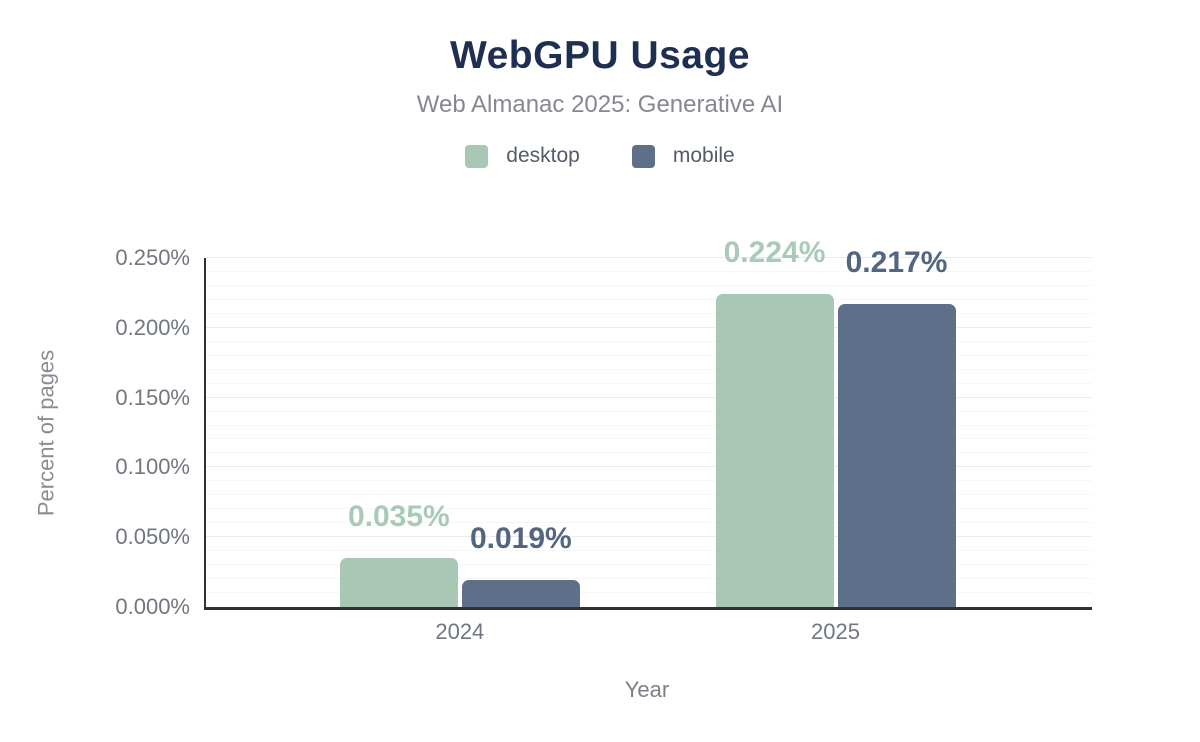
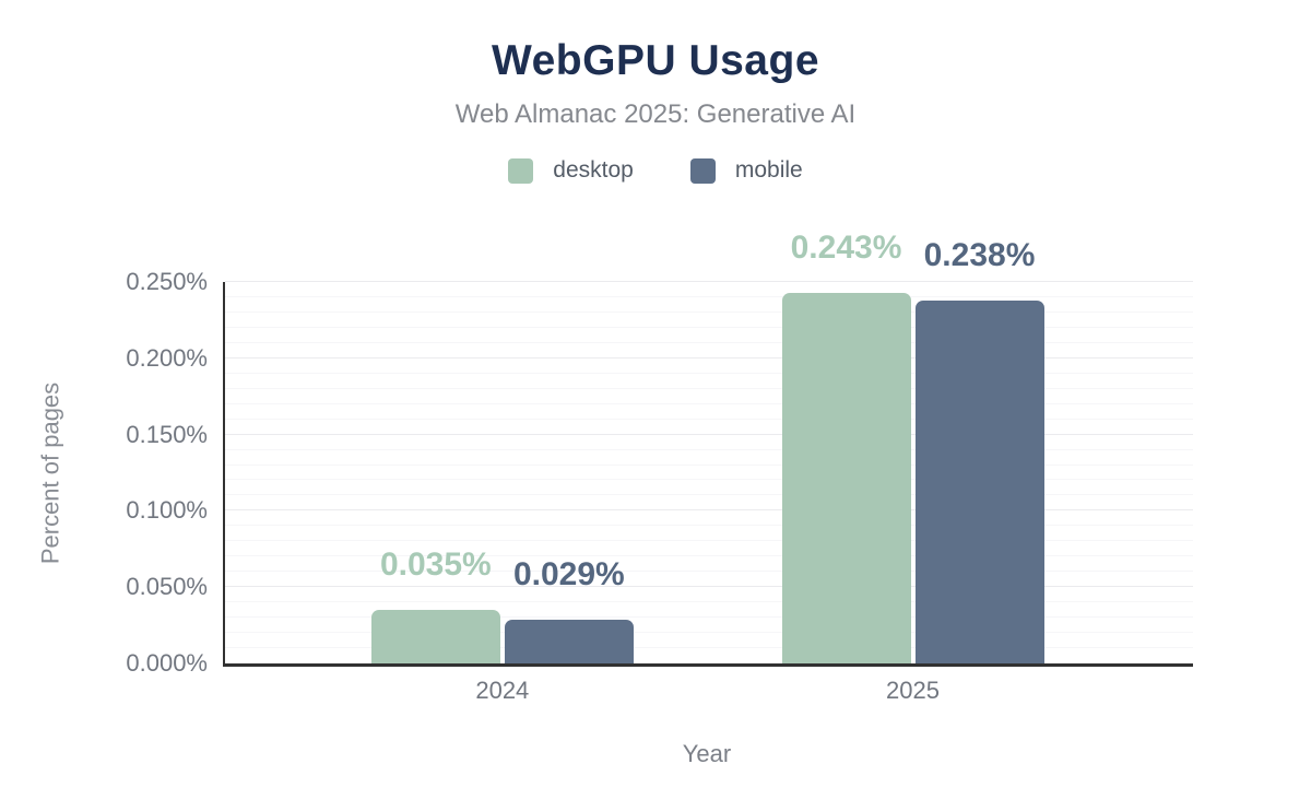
mobile/2024: 0.019% -> 0.029%
desktop/2025: 0.224% -> 0.243%
mobile/2025: 0.217% -> 0.238%
